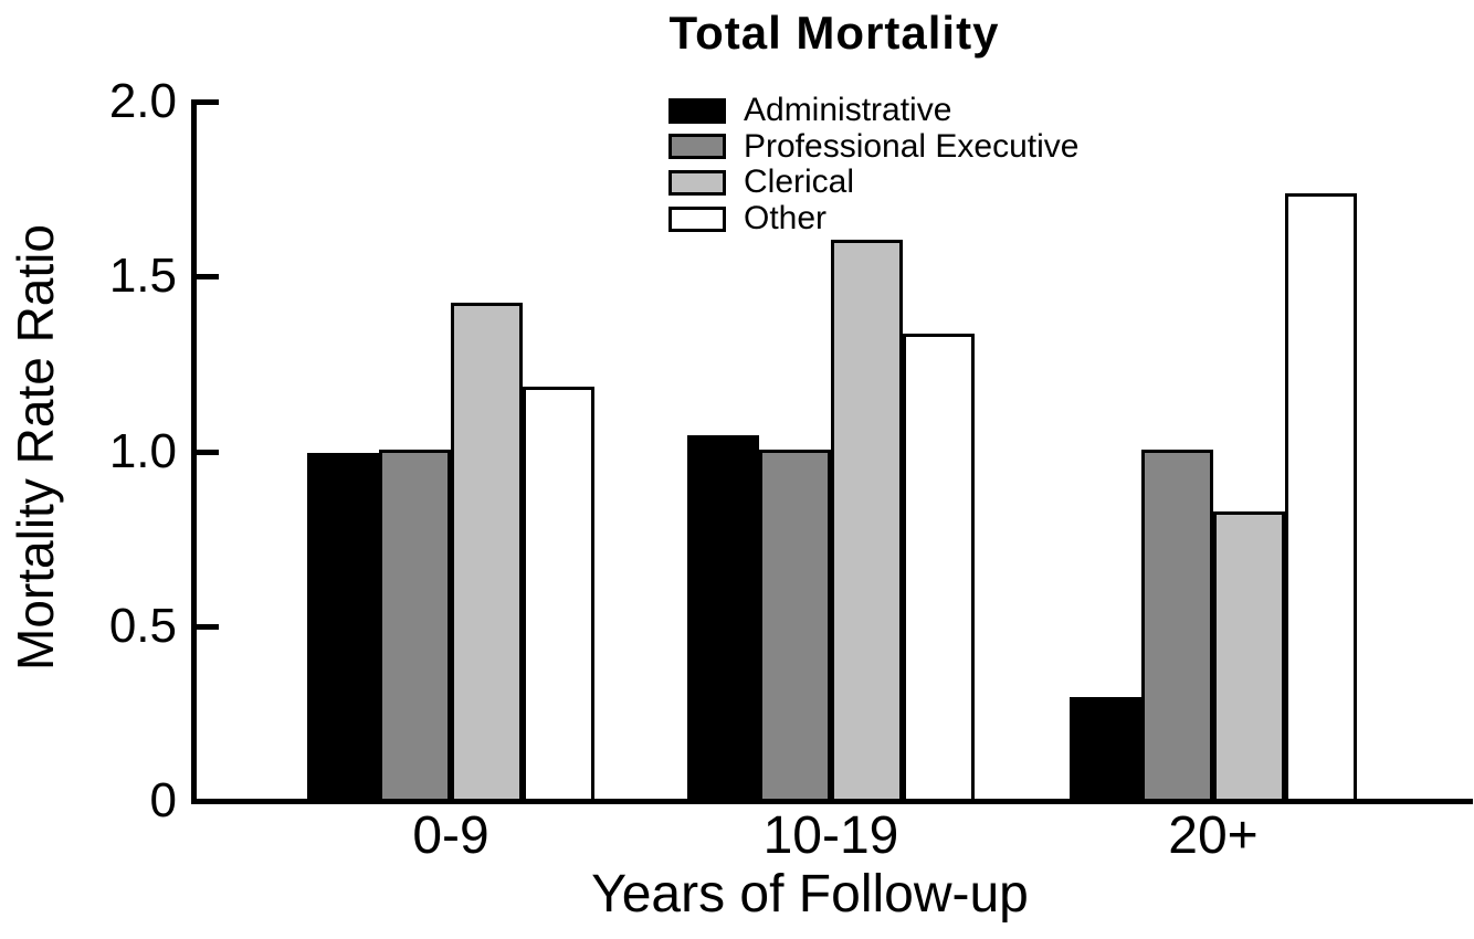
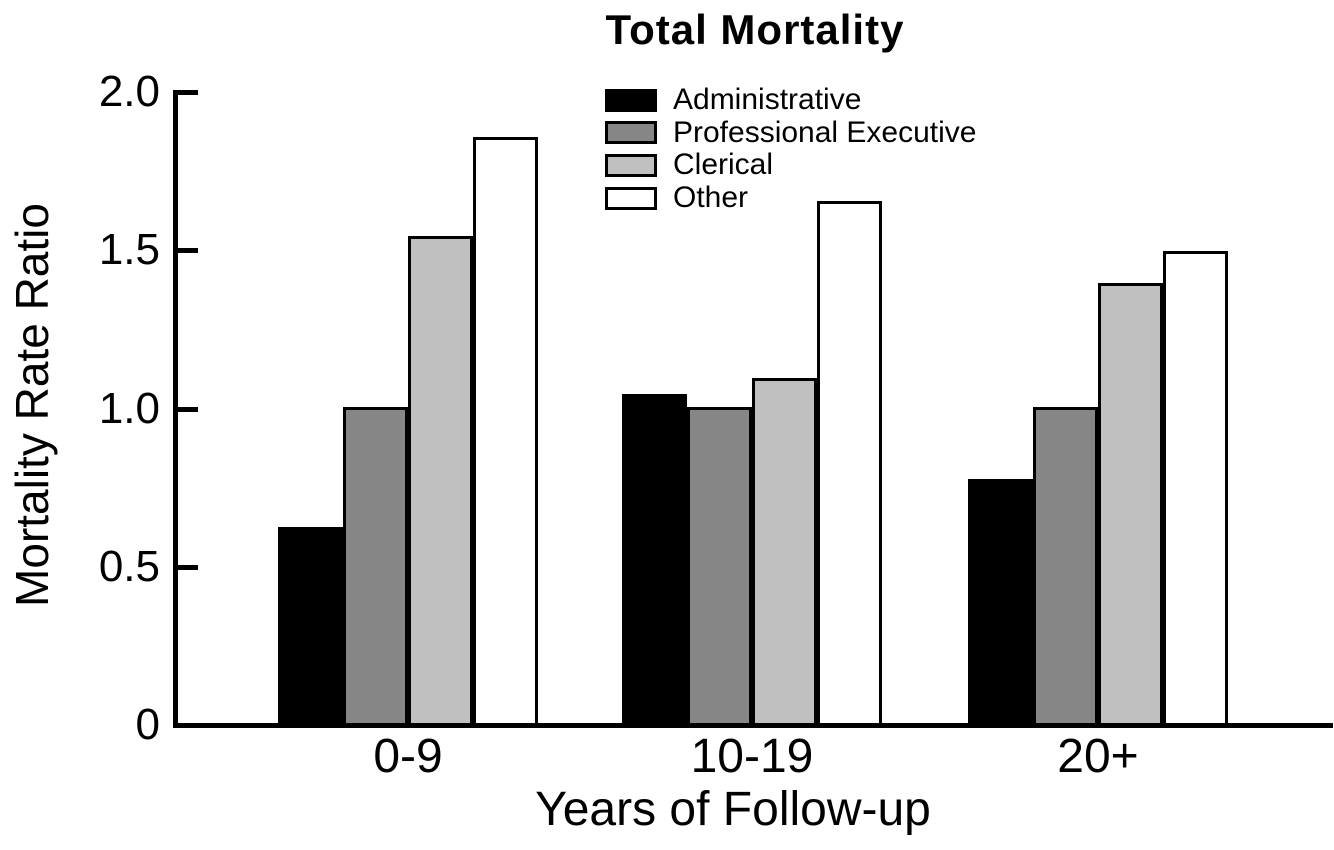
Administrative/0-9: 0.99 -> 0.62
Clerical/0-9: 1.42 -> 1.54
Other/0-9: 1.18 -> 1.85
Clerical/10-19: 1.60 -> 1.09
Other/10-19: 1.33 -> 1.65
Administrative/20+: 0.29 -> 0.77
Clerical/20+: 0.82 -> 1.39
Other/20+: 1.73 -> 1.49
